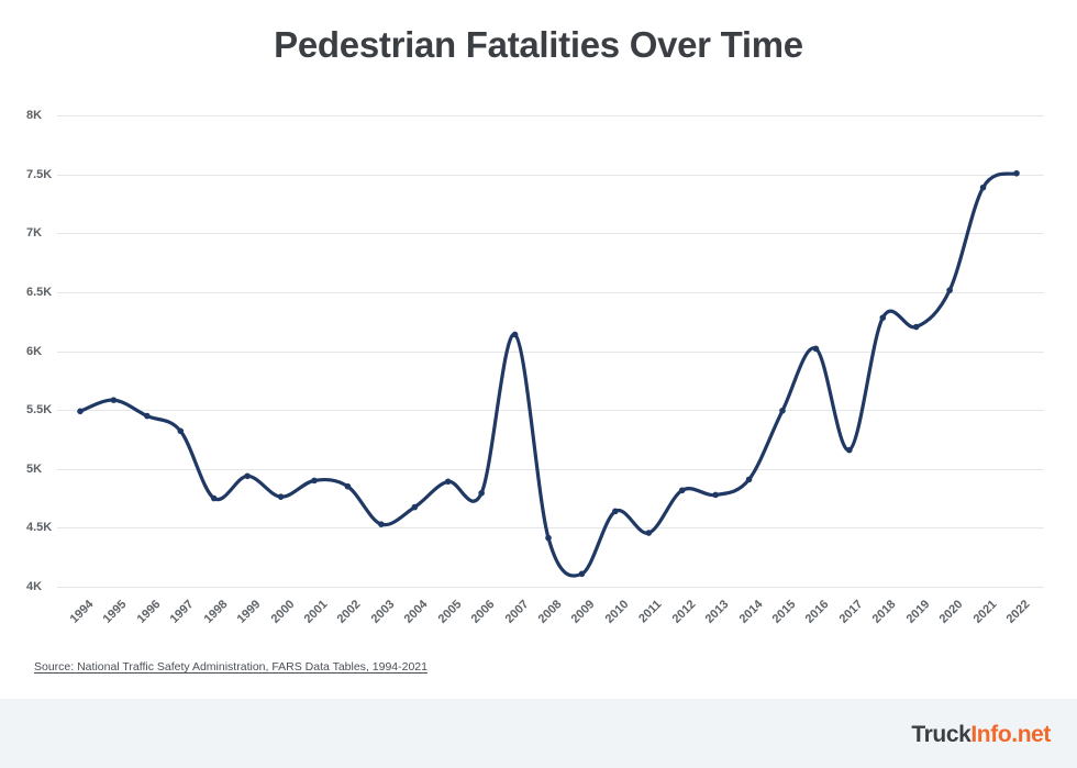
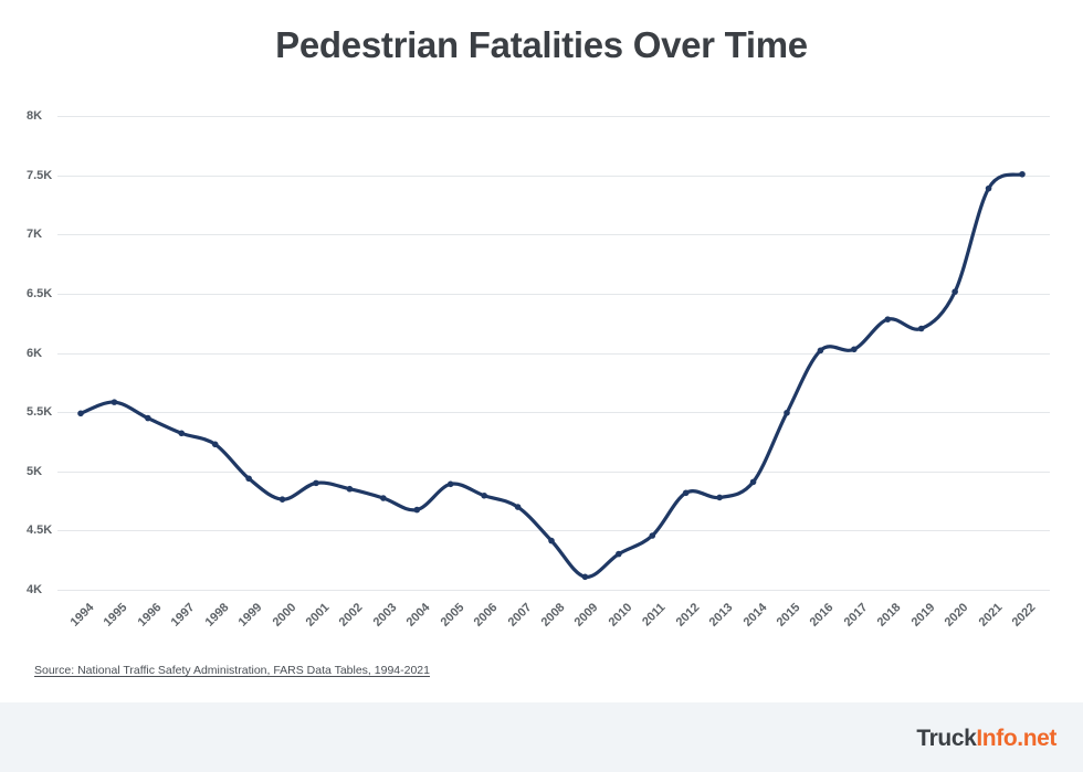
1998: 4.75K -> 5.23K
2003: 4.53K -> 4.77K
2007: 6.14K -> 4.70K
2010: 4.64K -> 4.30K
2017: 5.16K -> 6.03K
